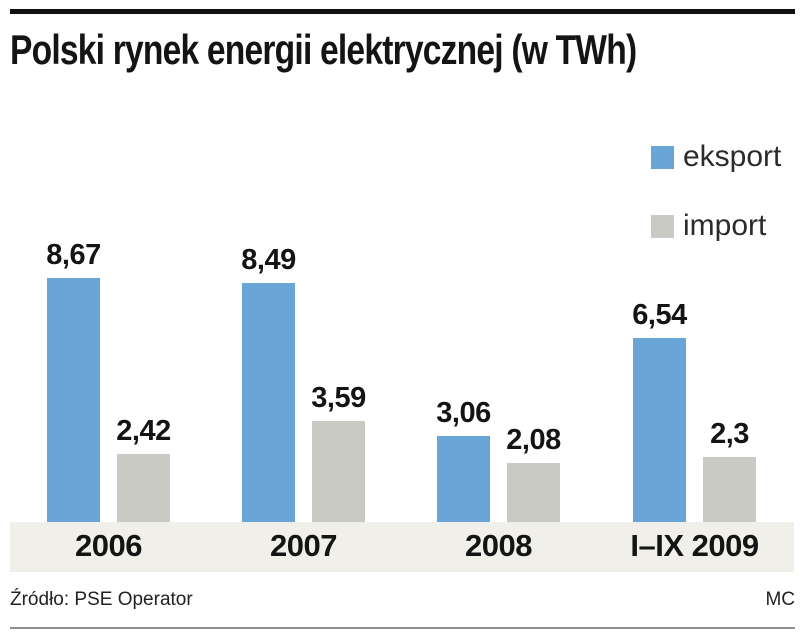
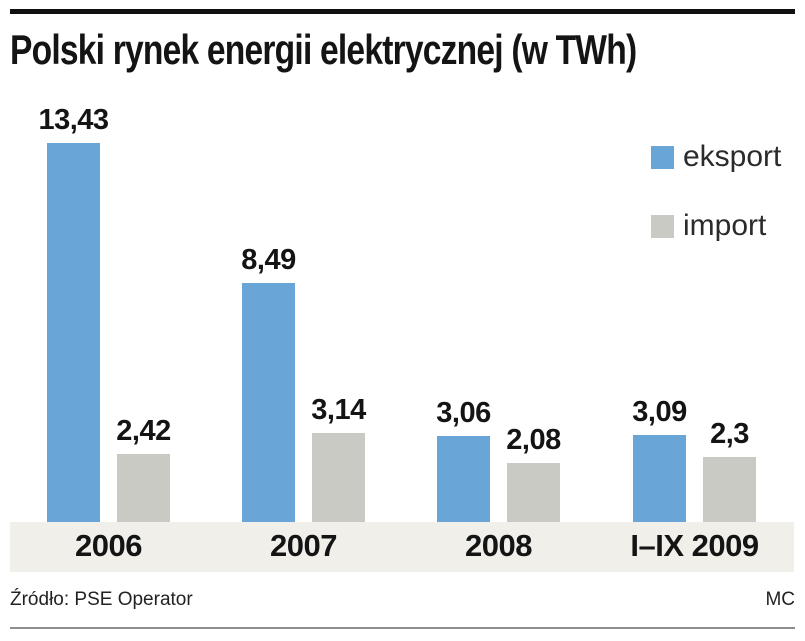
eksport/2006: 8,67 -> 13,43
import/2007: 3,59 -> 3,14
eksport/I–IX 2009: 6,54 -> 3,09
